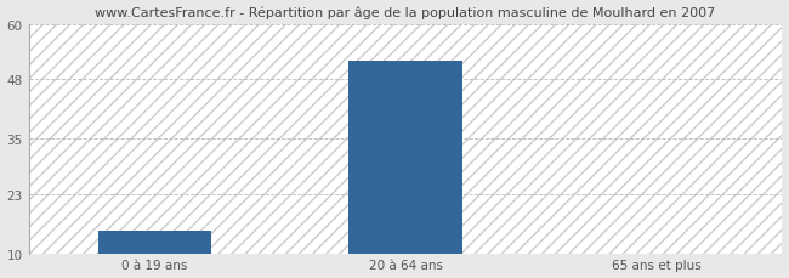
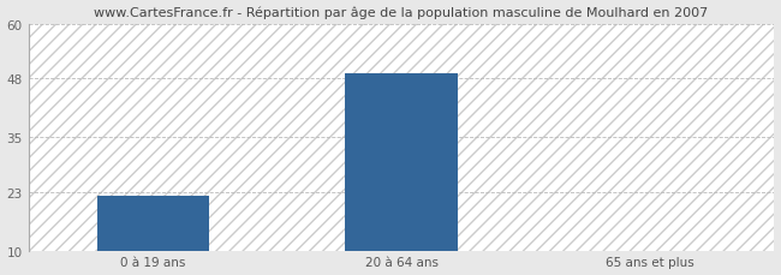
0 à 19 ans: 15 -> 22
20 à 64 ans: 52 -> 49
